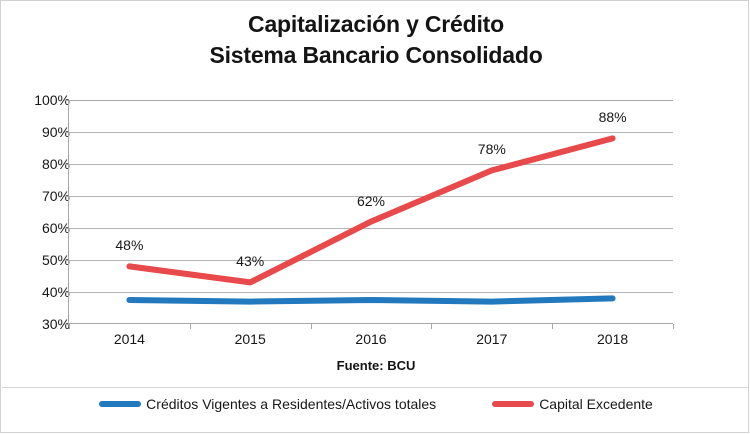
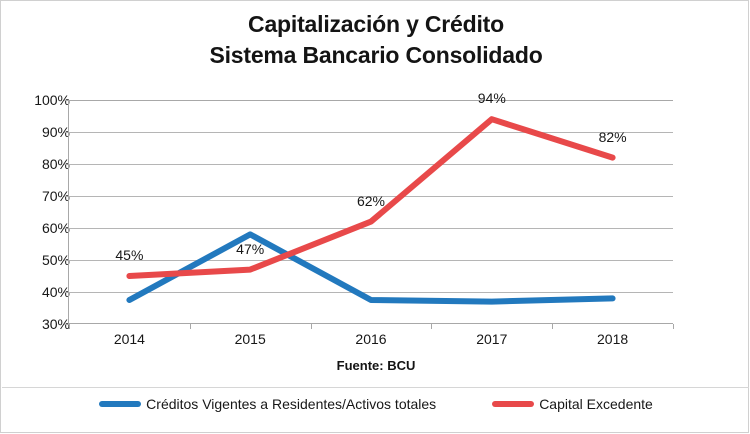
Capital Excedente/2014: 48% -> 45%
Créditos Vigentes a Residentes/Activos totales/2015: 37% -> 58%
Capital Excedente/2015: 43% -> 47%
Capital Excedente/2017: 78% -> 94%
Capital Excedente/2018: 88% -> 82%
